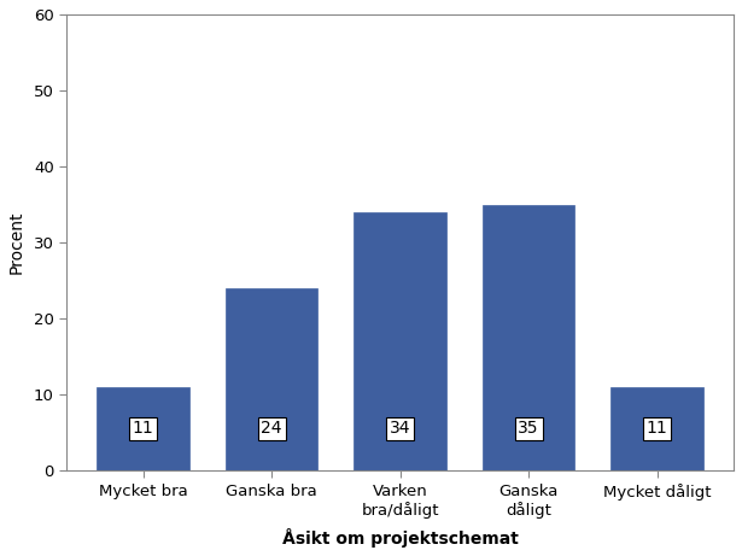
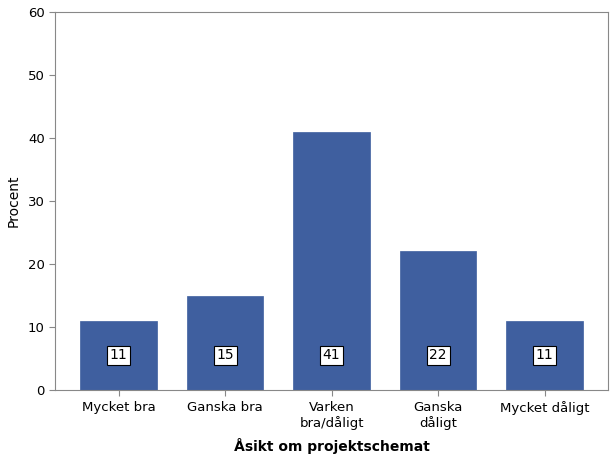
Ganska bra: 24 -> 15
Varken bra/dåligt: 34 -> 41
Ganska dåligt: 35 -> 22
